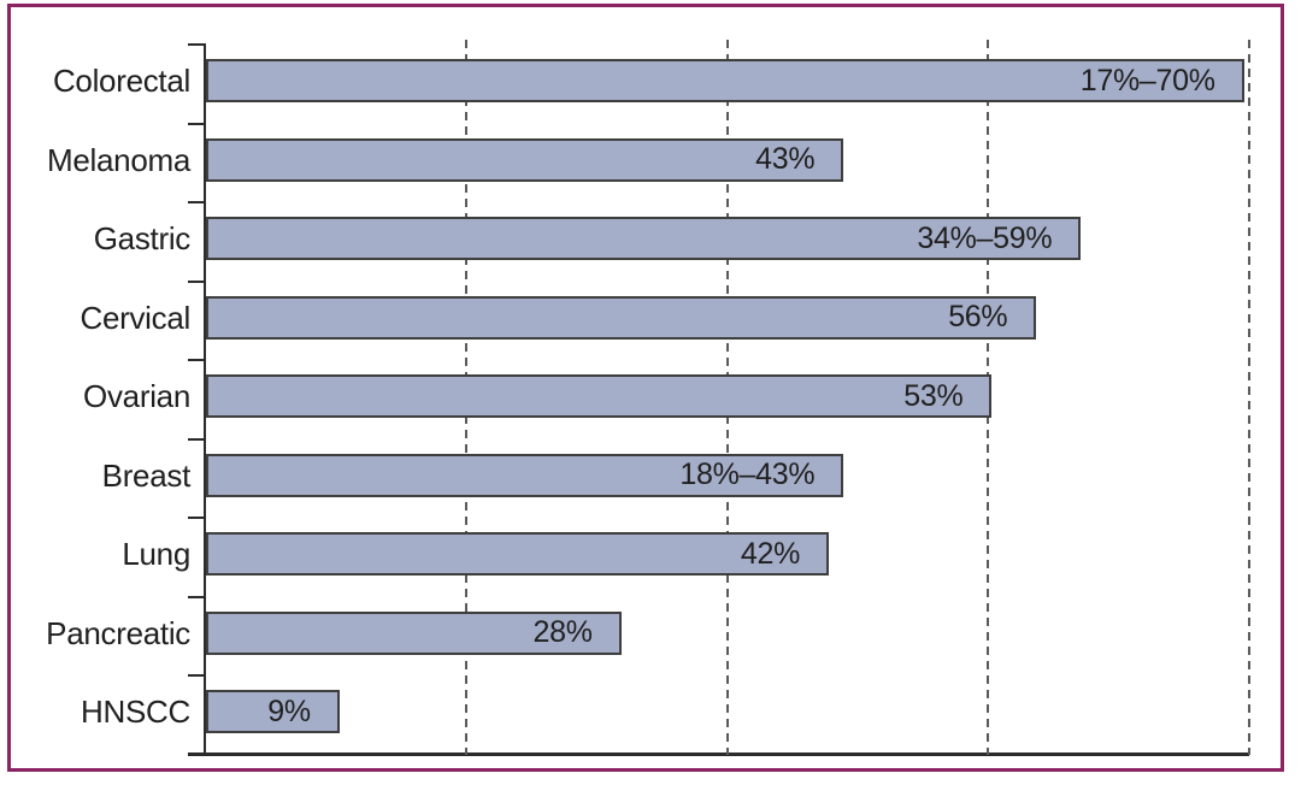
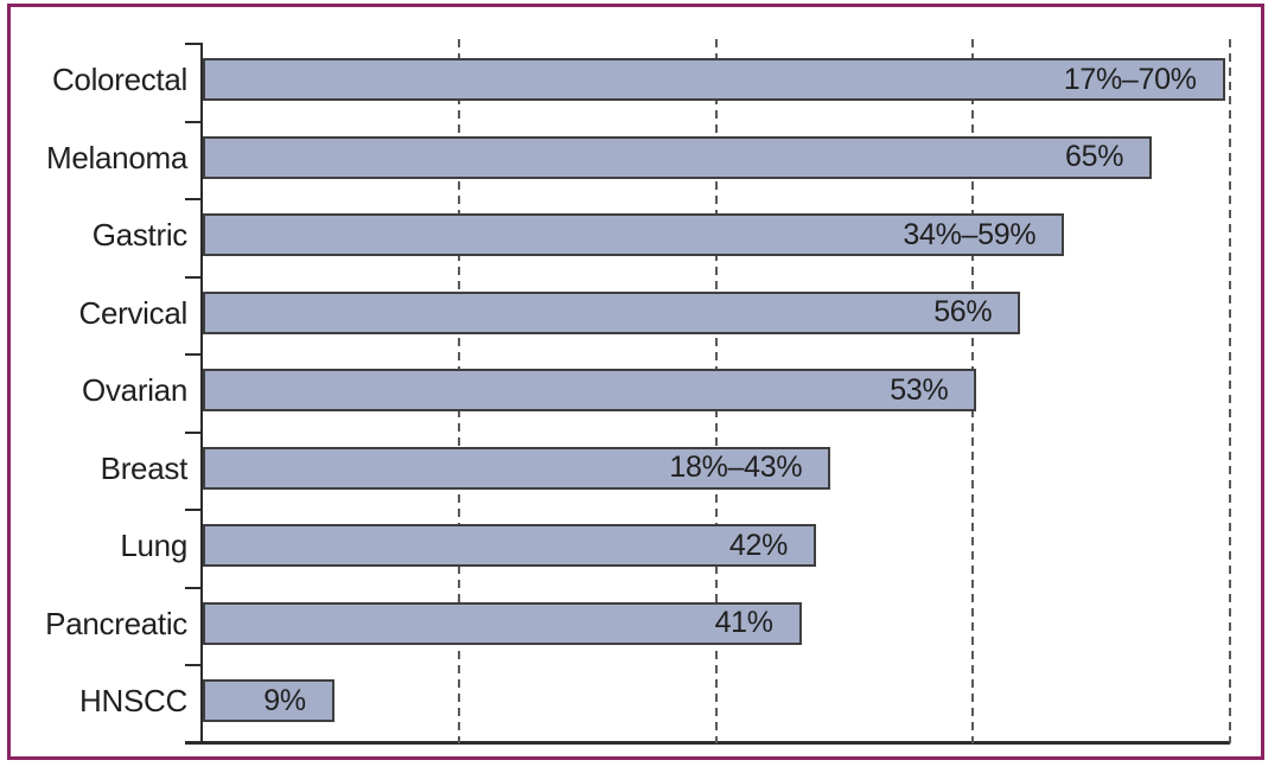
Melanoma: 43% -> 65%
Pancreatic: 28% -> 41%
